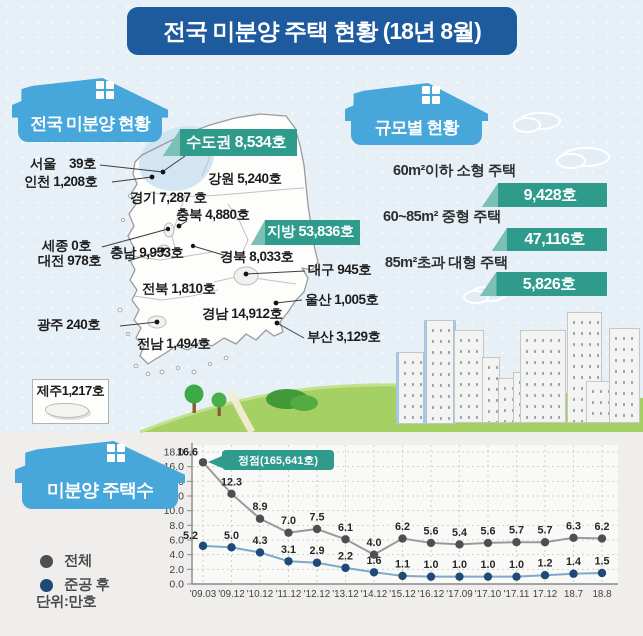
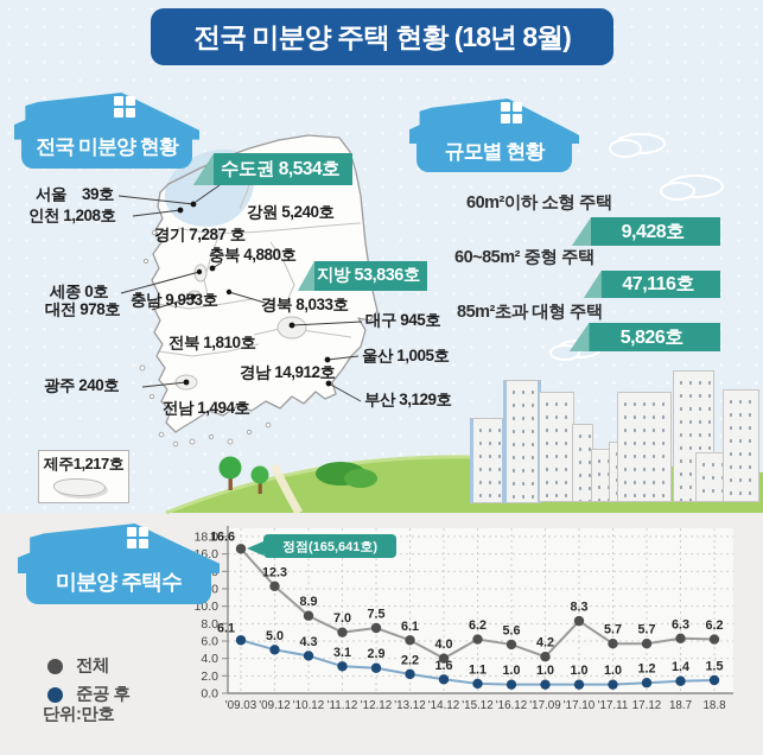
준공 후/'09.03: 5.2 -> 6.1
전체/'17.09: 5.4 -> 4.2
전체/'17.10: 5.6 -> 8.3
